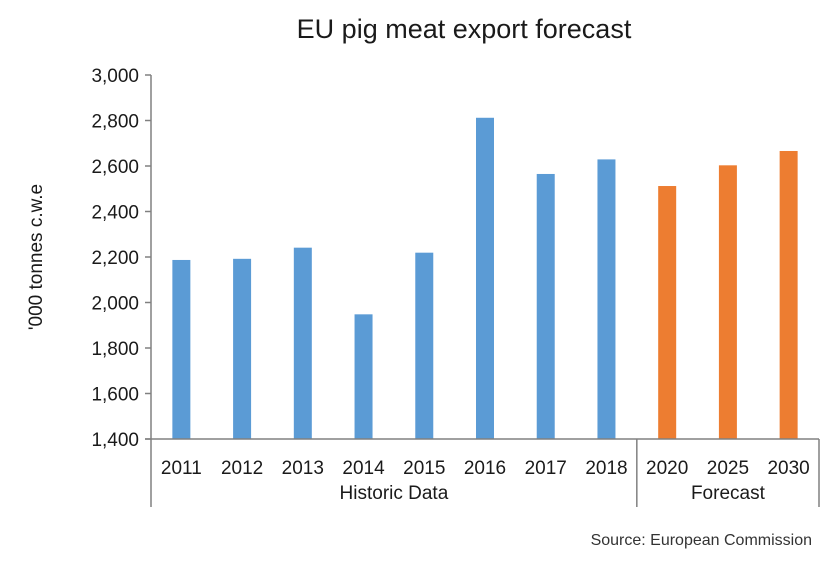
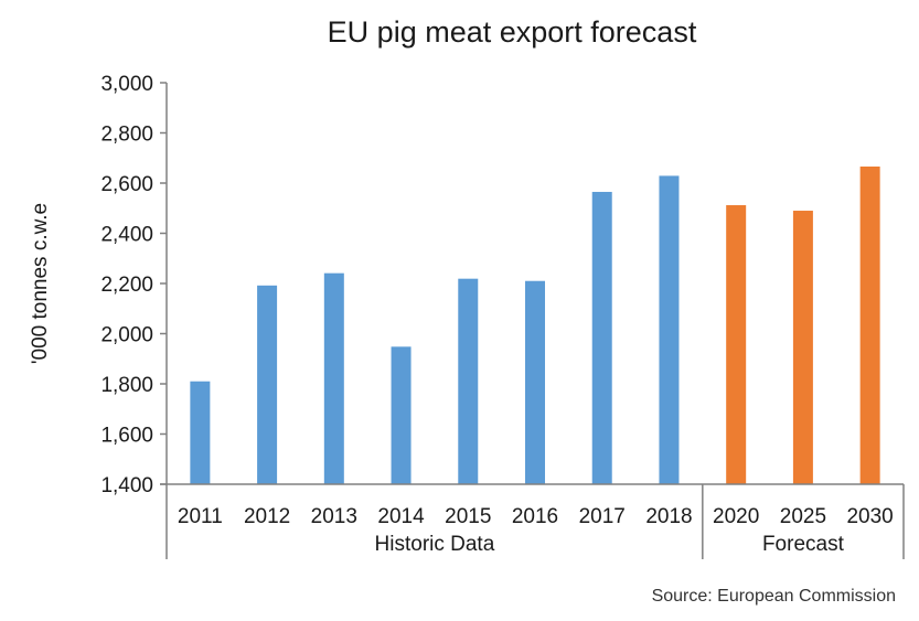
2011: 2190 -> 1810
2016: 2810 -> 2210
2025: 2600 -> 2490
